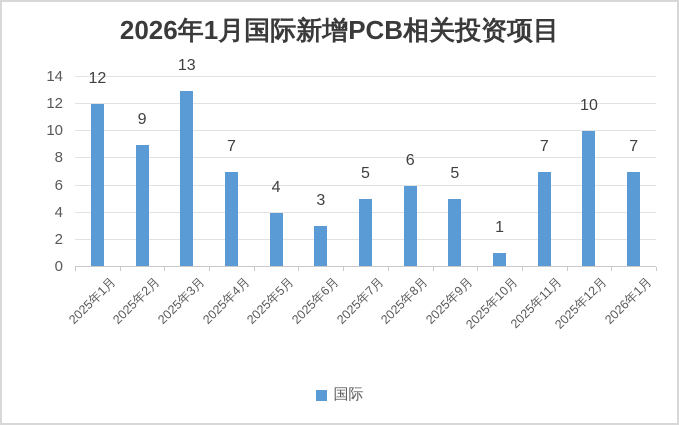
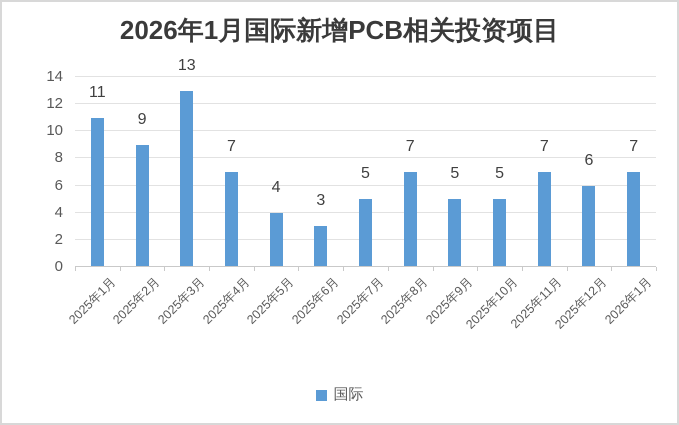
2025年1月: 12 -> 11
2025年8月: 6 -> 7
2025年10月: 1 -> 5
2025年12月: 10 -> 6
